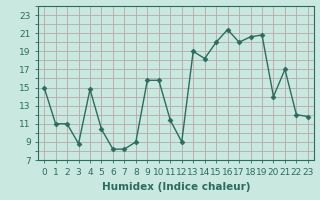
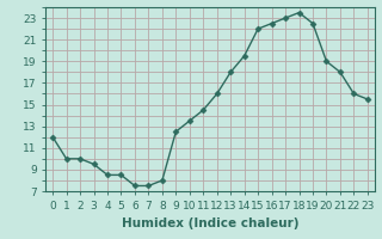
0: 15.0 -> 12.0
1: 11.0 -> 10.0
2: 11.0 -> 10.0
3: 8.8 -> 9.5
4: 14.8 -> 8.5
5: 10.4 -> 8.5
6: 8.2 -> 7.5
7: 8.2 -> 7.5
8: 9.0 -> 8.0
9: 15.8 -> 12.5
10: 15.8 -> 13.5
11: 11.4 -> 14.5
12: 9.0 -> 16.0
13: 19.0 -> 18.0
14: 18.2 -> 19.5
15: 20.0 -> 22.0
16: 21.4 -> 22.5
17: 20.0 -> 23.0
18: 20.6 -> 23.5
19: 20.8 -> 22.5
20: 14.0 -> 19.0
21: 17.0 -> 18.0
22: 12.0 -> 16.0
23: 11.8 -> 15.5
